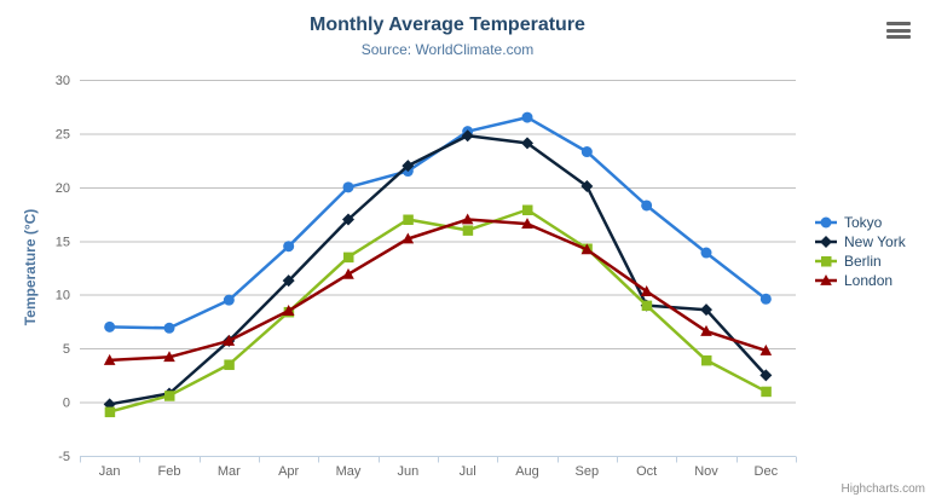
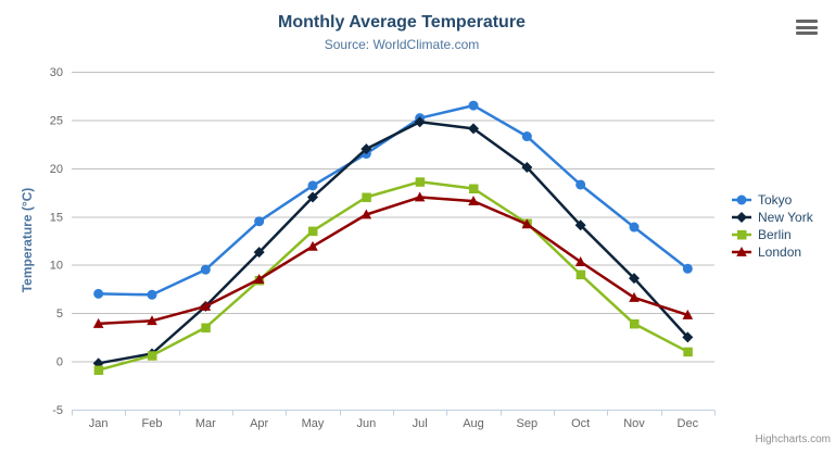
Tokyo/May: 20 -> 18
Berlin/Jul: 16 -> 19
New York/Oct: 9 -> 14
